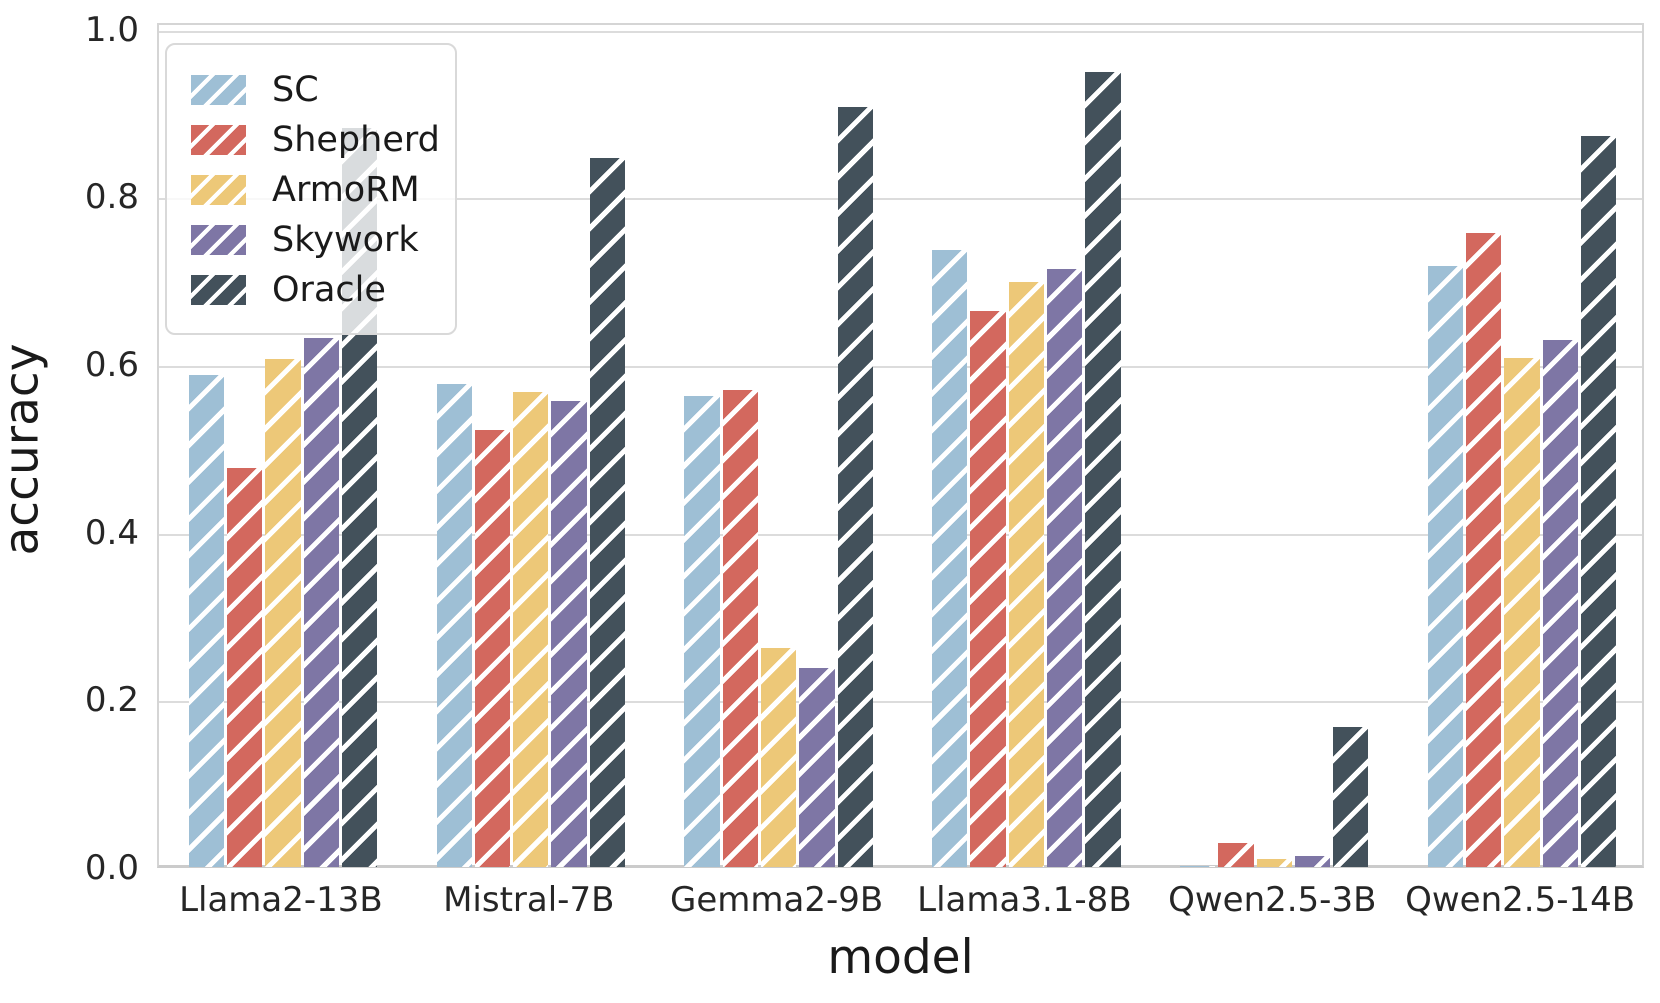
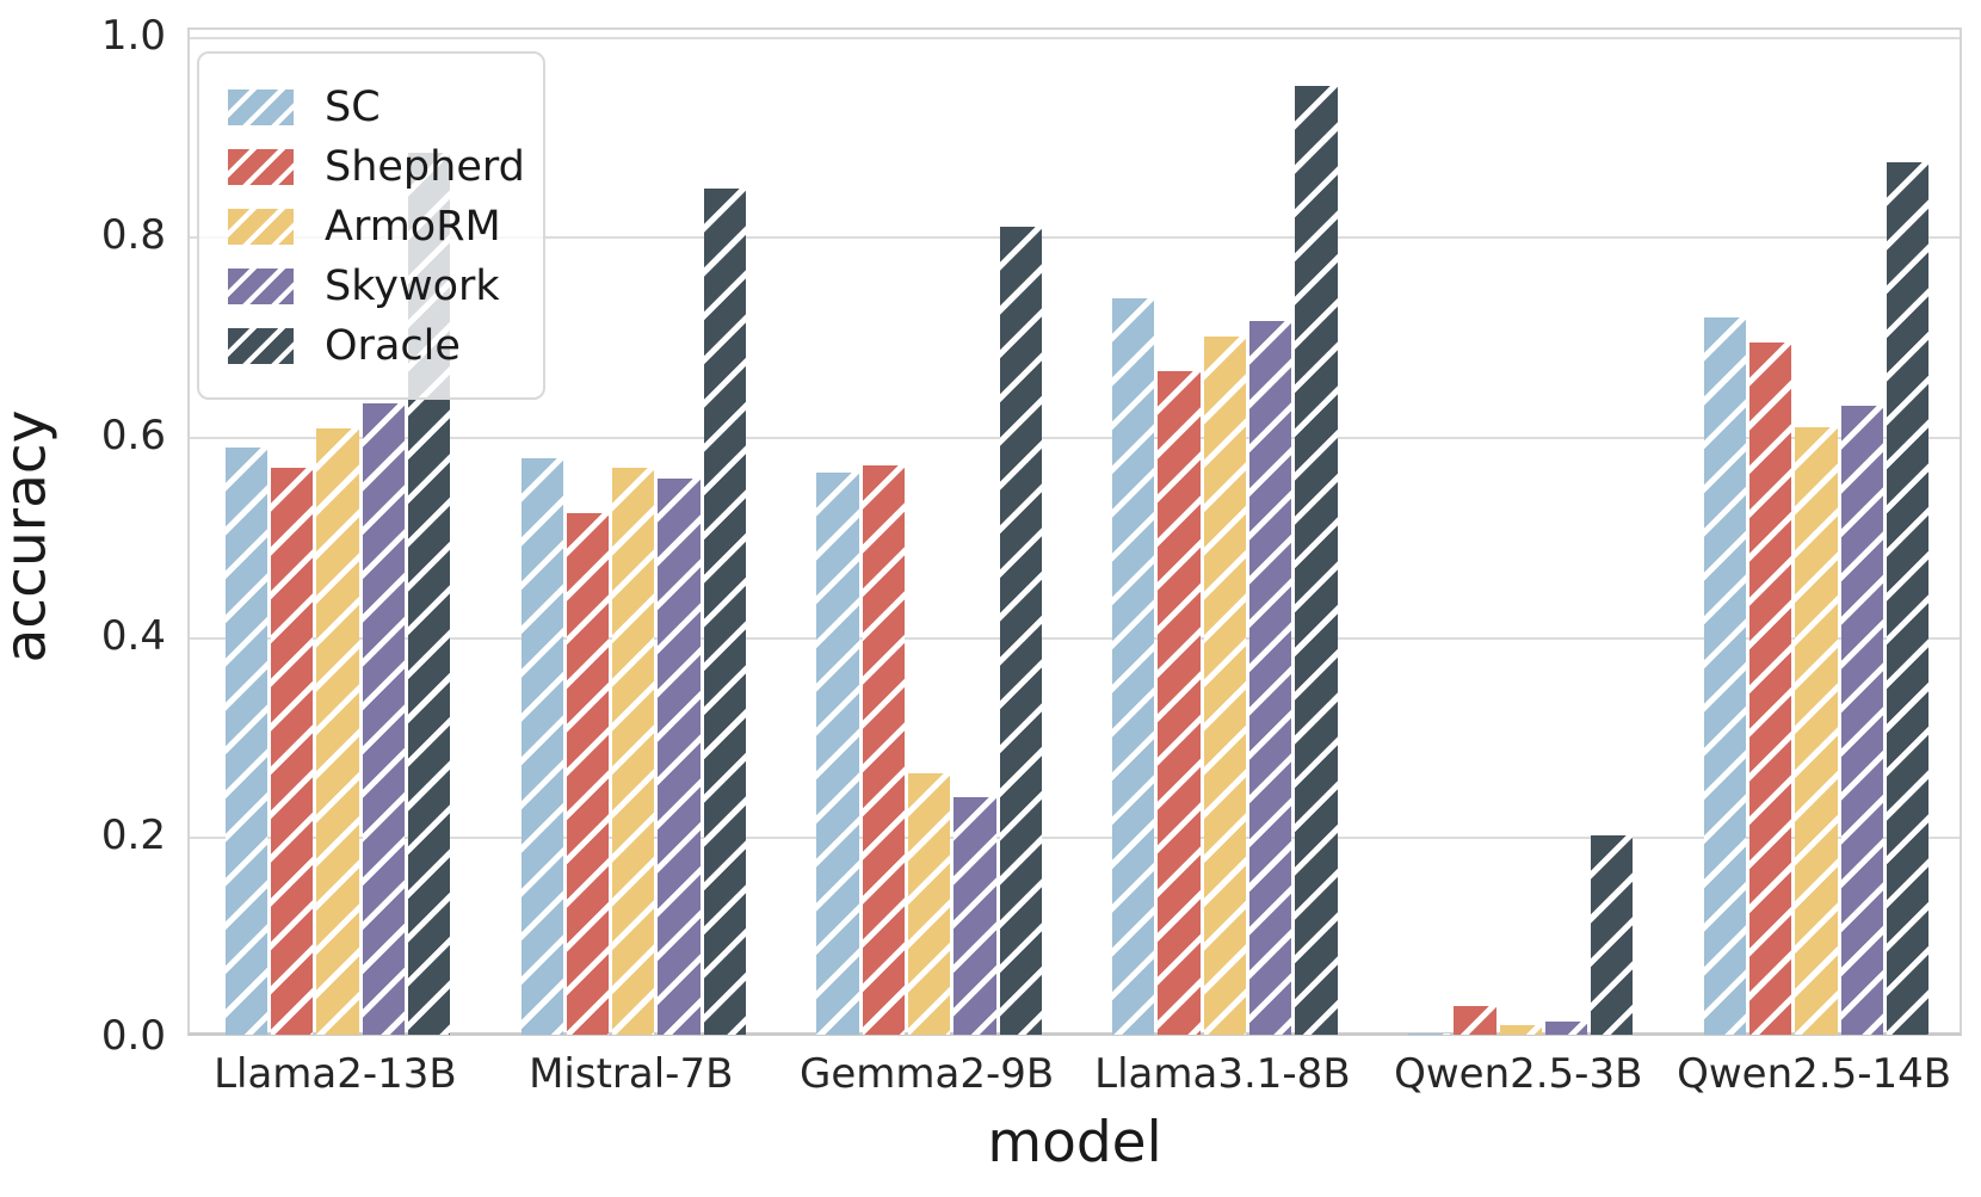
Shepherd/Llama2-13B: 0.48 -> 0.57
Oracle/Gemma2-9B: 0.91 -> 0.81
Oracle/Qwen2.5-3B: 0.17 -> 0.20
Shepherd/Qwen2.5-14B: 0.76 -> 0.69
